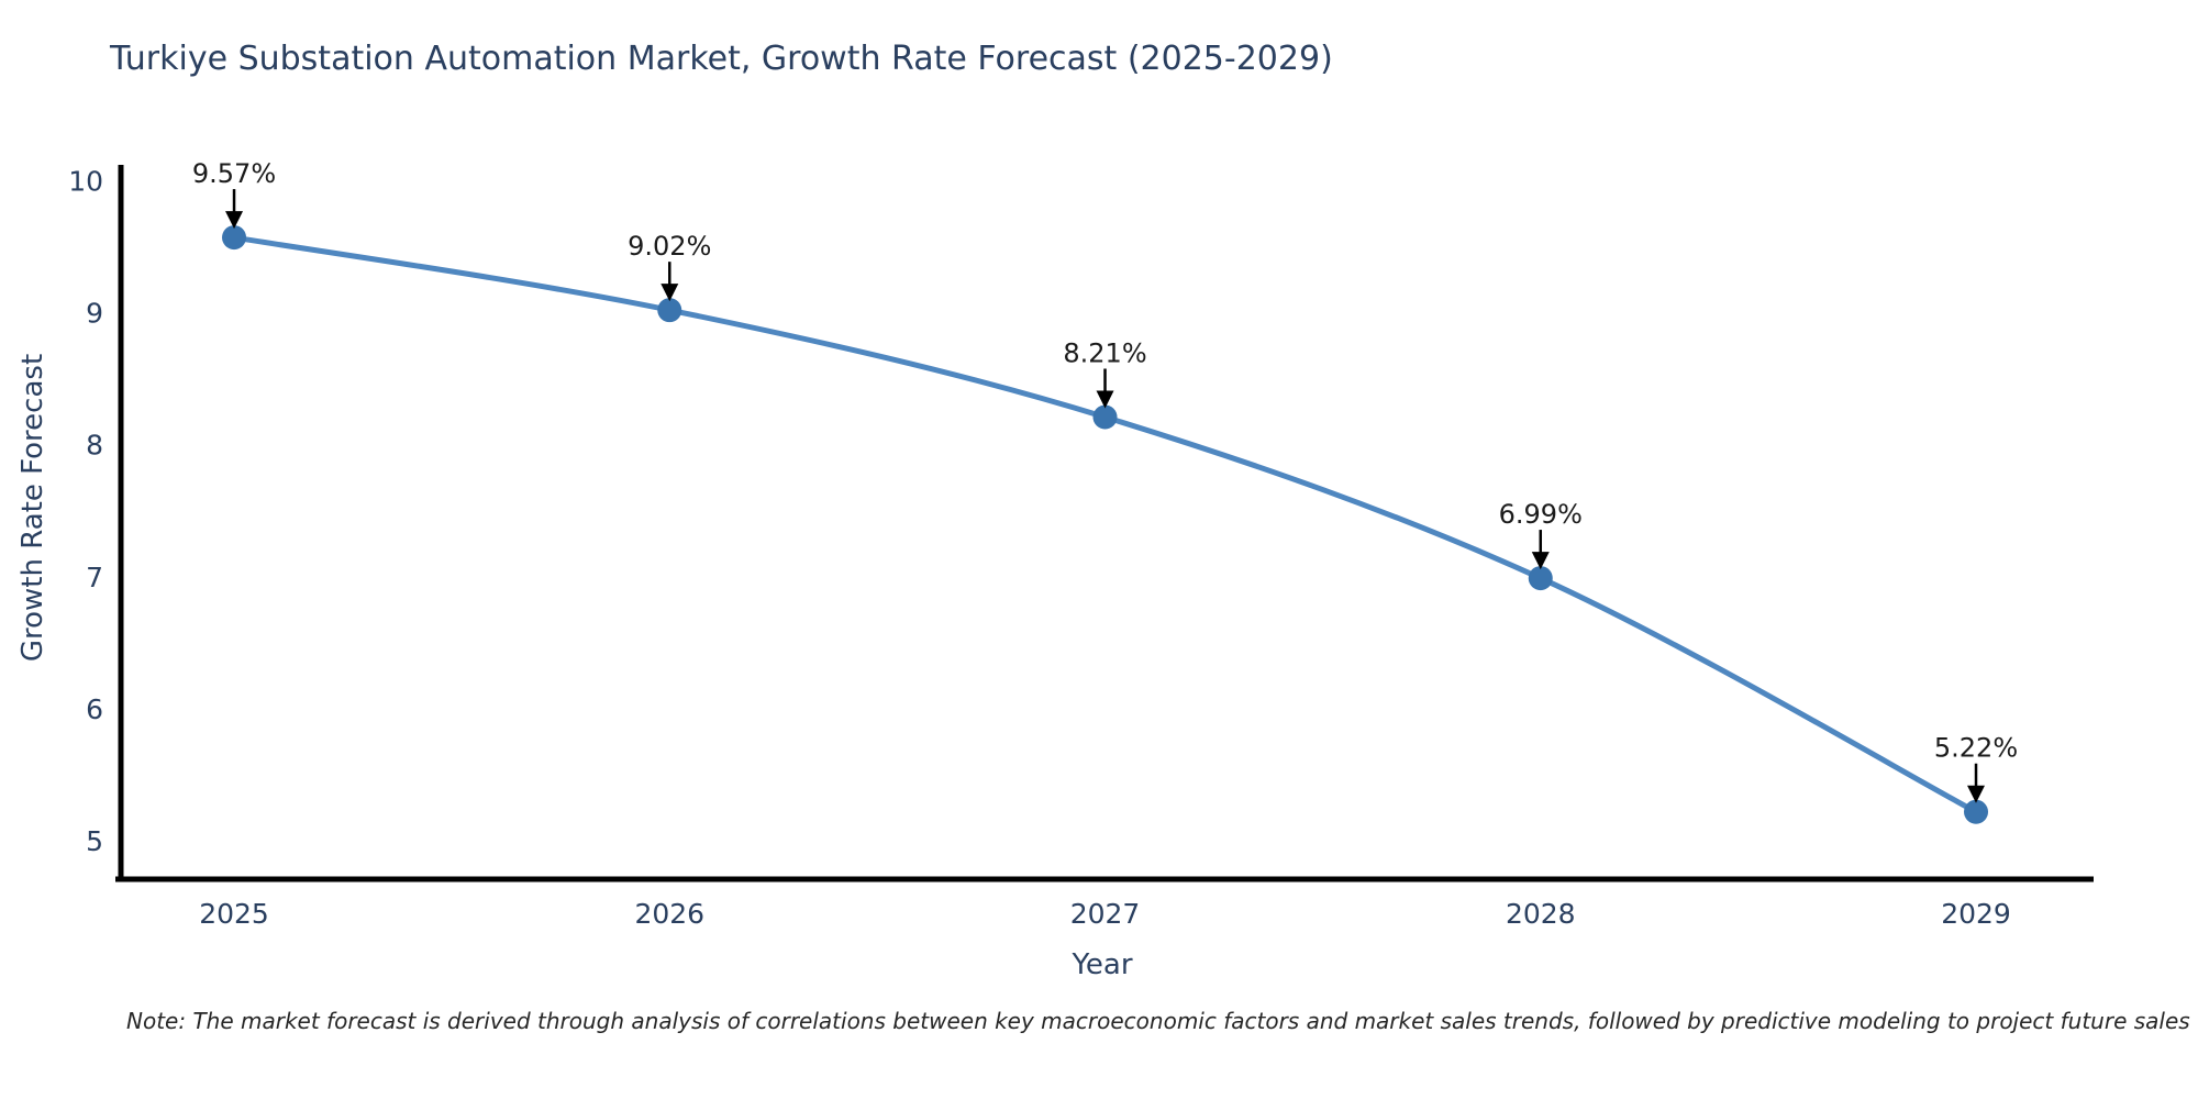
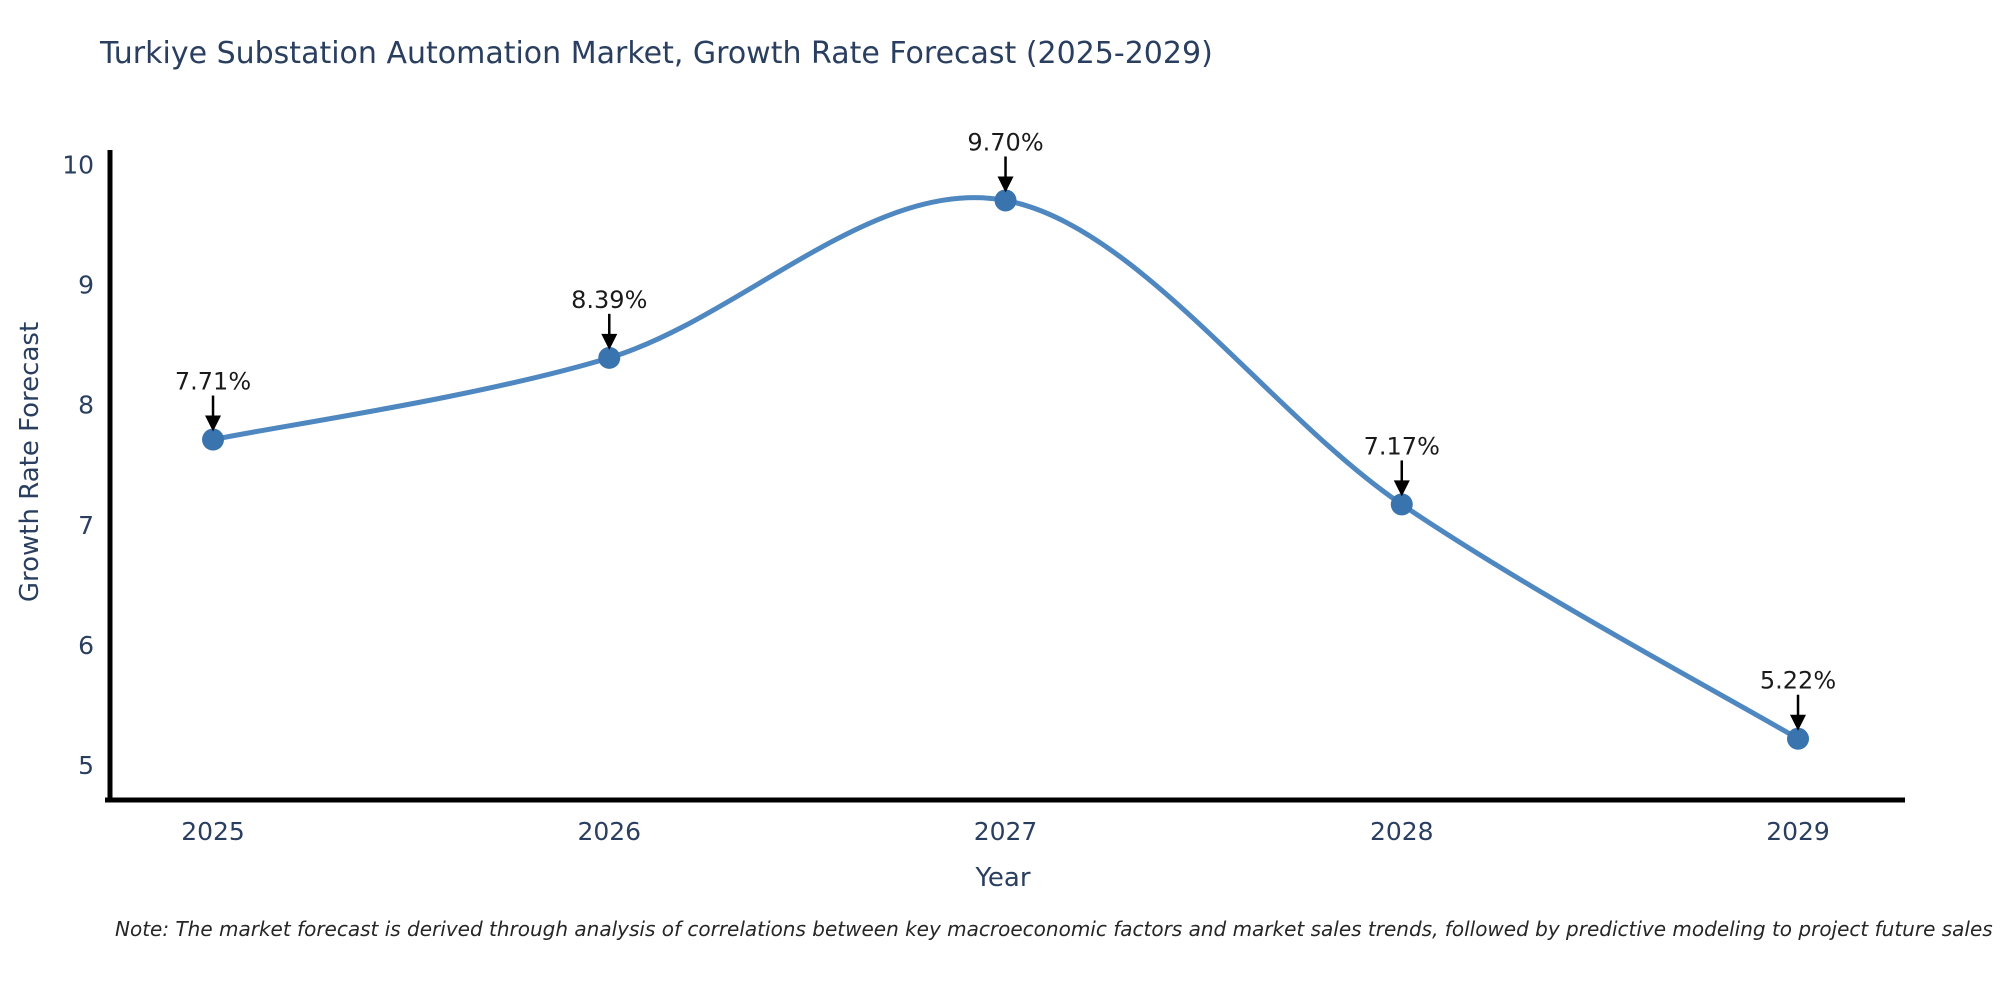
2025: 9.57% -> 7.71%
2026: 9.02% -> 8.39%
2027: 8.21% -> 9.70%
2028: 6.99% -> 7.17%
